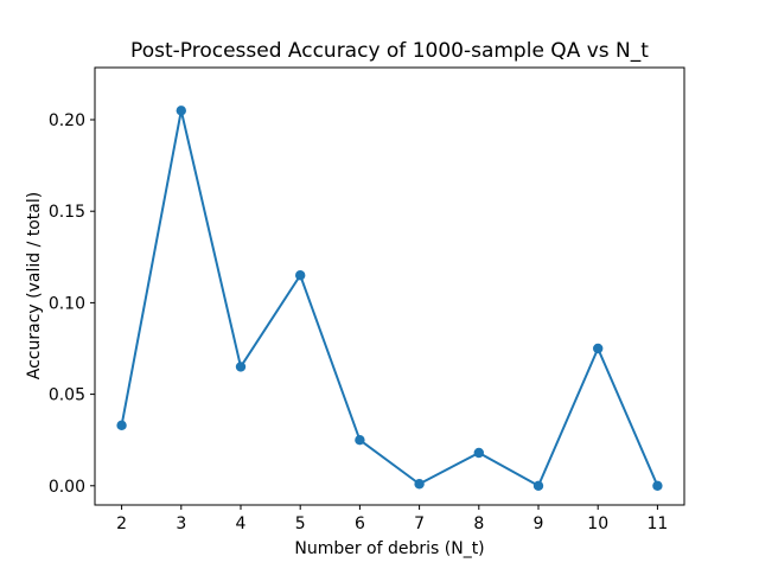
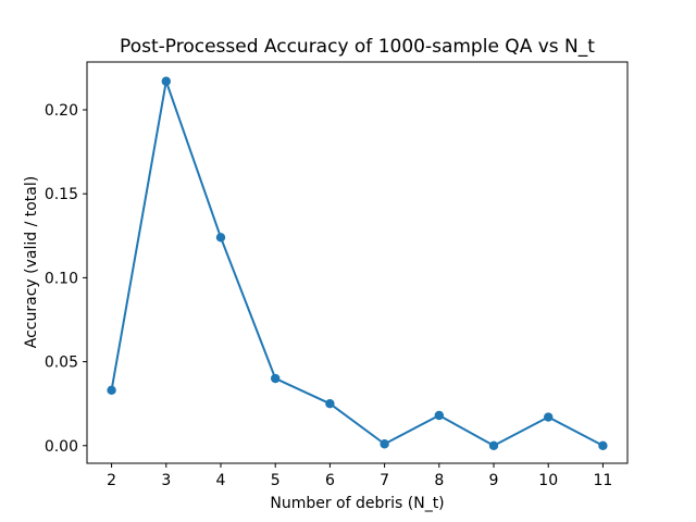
3: 0.205 -> 0.217
4: 0.065 -> 0.124
5: 0.115 -> 0.040
10: 0.075 -> 0.017
